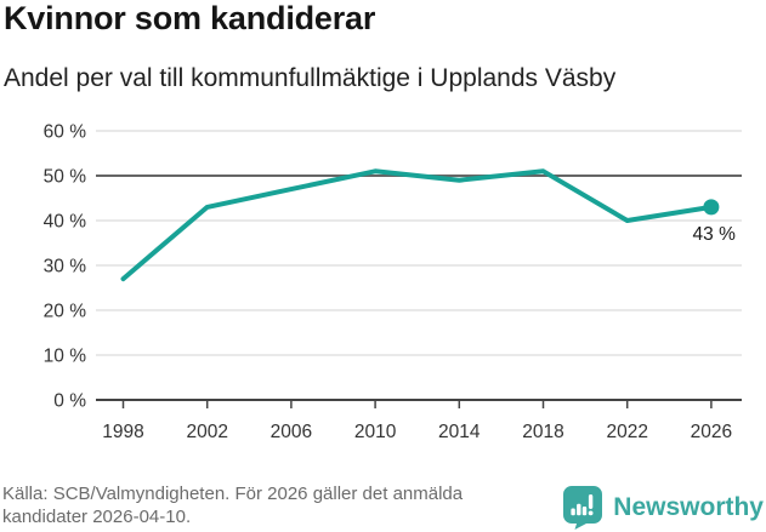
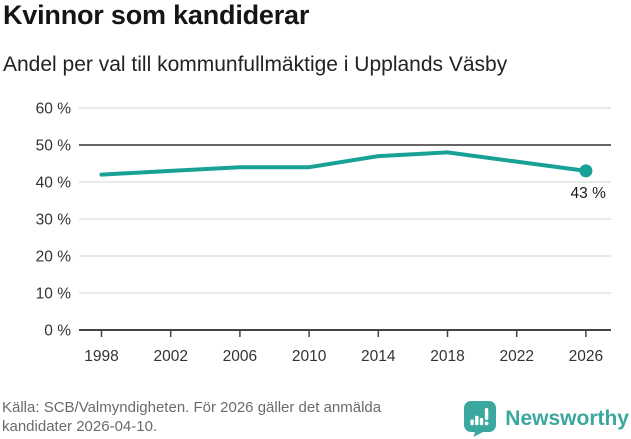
1998: 27% -> 42%
2006: 47% -> 44%
2010: 51% -> 44%
2014: 49% -> 47%
2018: 51% -> 48%
2022: 40% -> 46%
